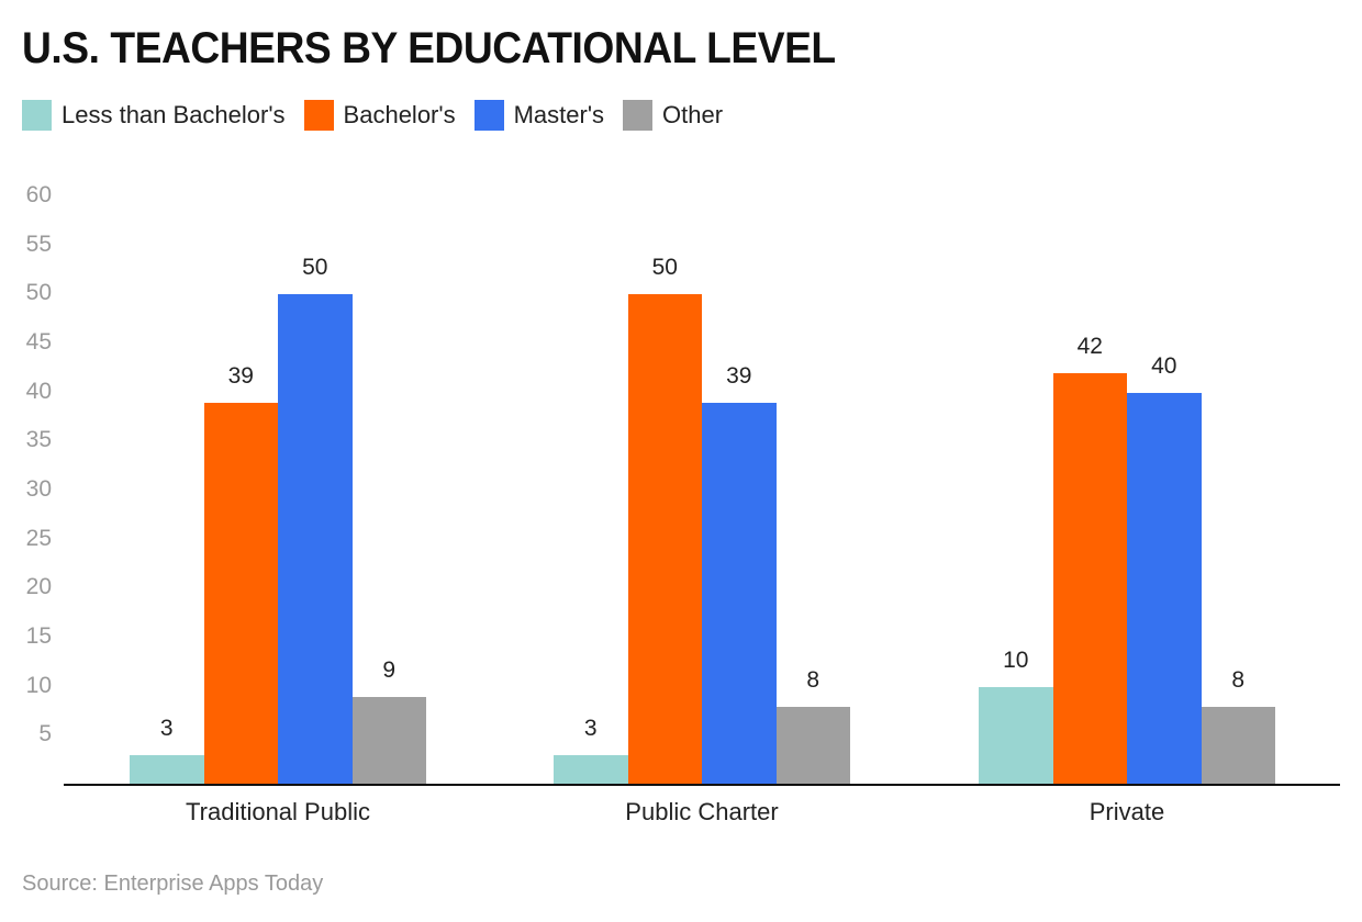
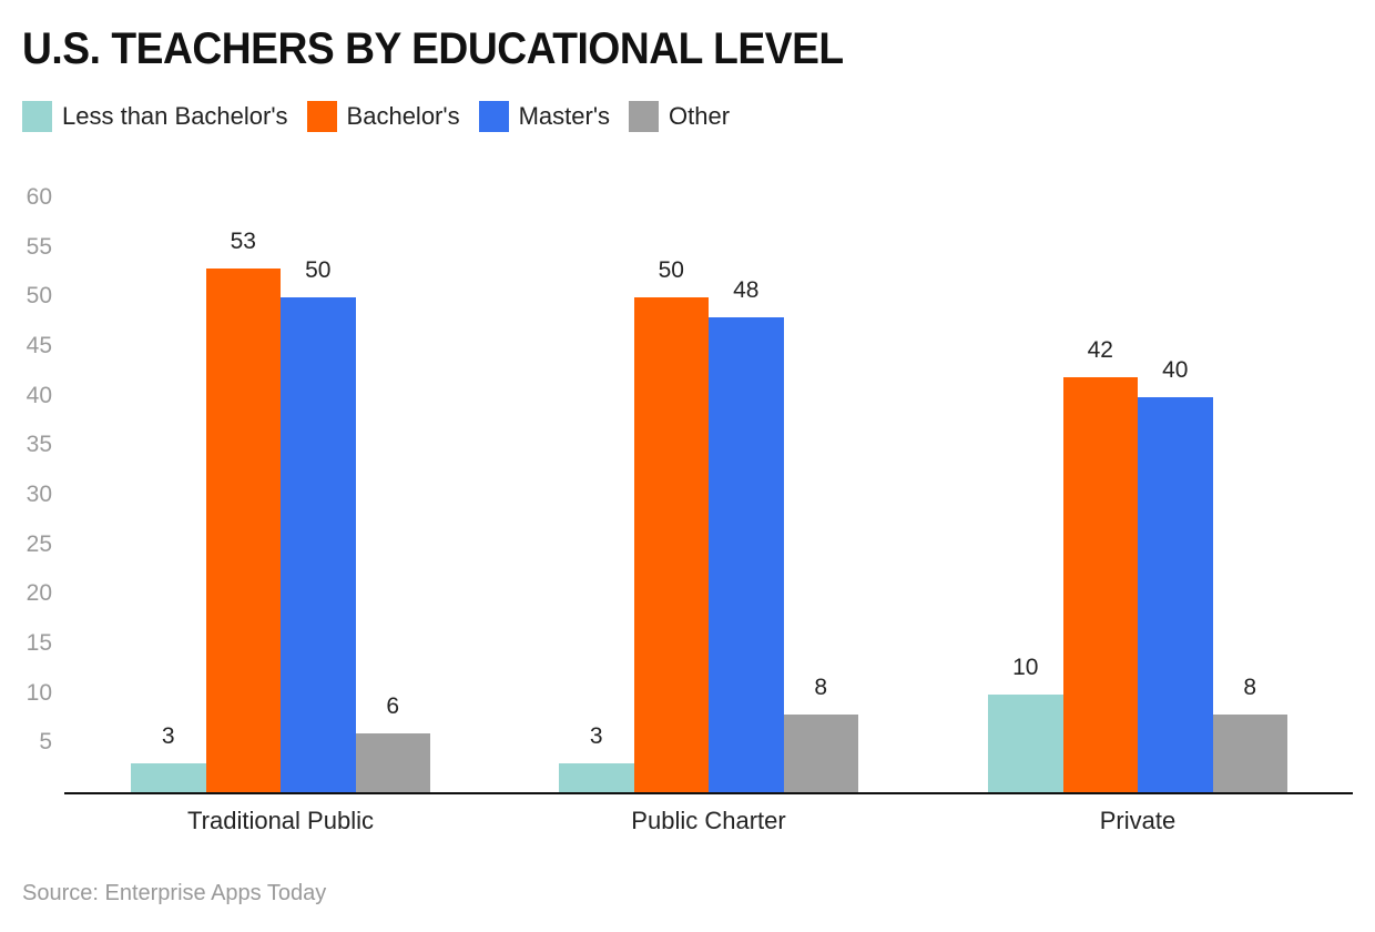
Bachelor's/Traditional Public: 39 -> 53
Other/Traditional Public: 9 -> 6
Master's/Public Charter: 39 -> 48
